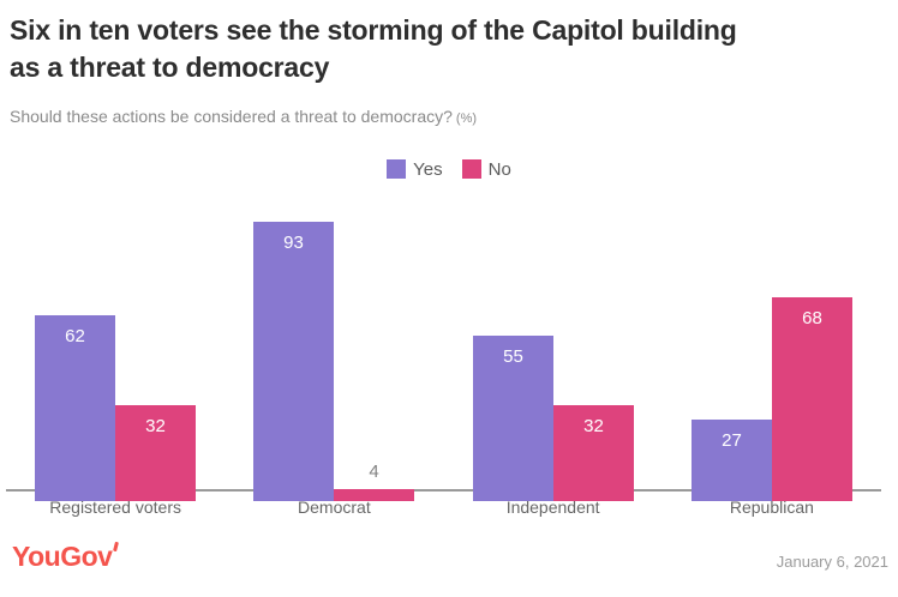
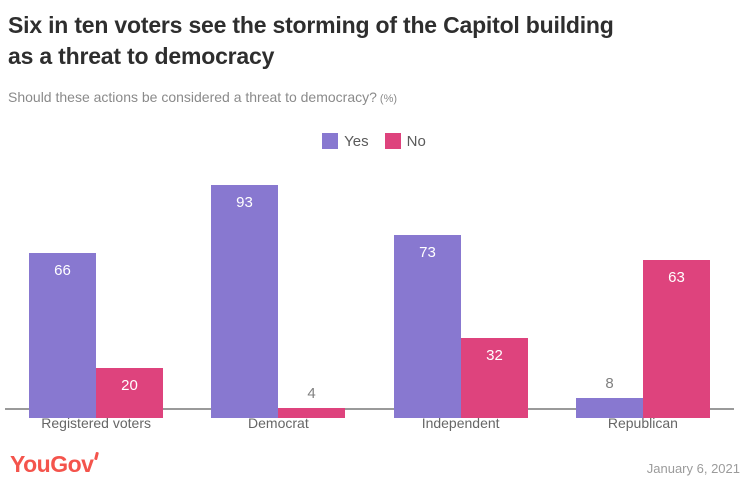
Yes/Registered voters: 62 -> 66
No/Registered voters: 32 -> 20
Yes/Independent: 55 -> 73
Yes/Republican: 27 -> 8
No/Republican: 68 -> 63
